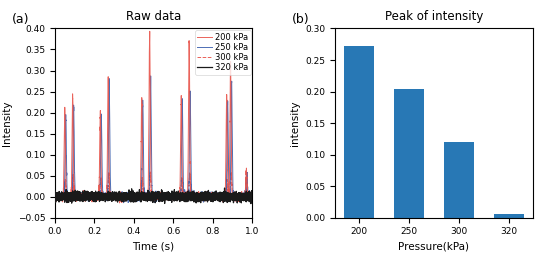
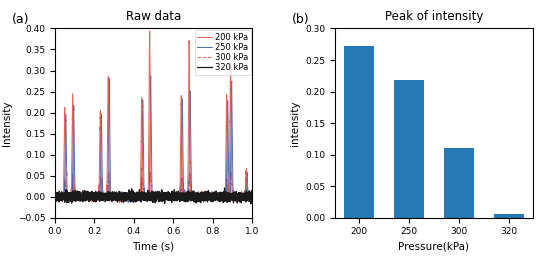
Peak of intensity/250: 0.204 -> 0.218
Peak of intensity/300: 0.120 -> 0.110
